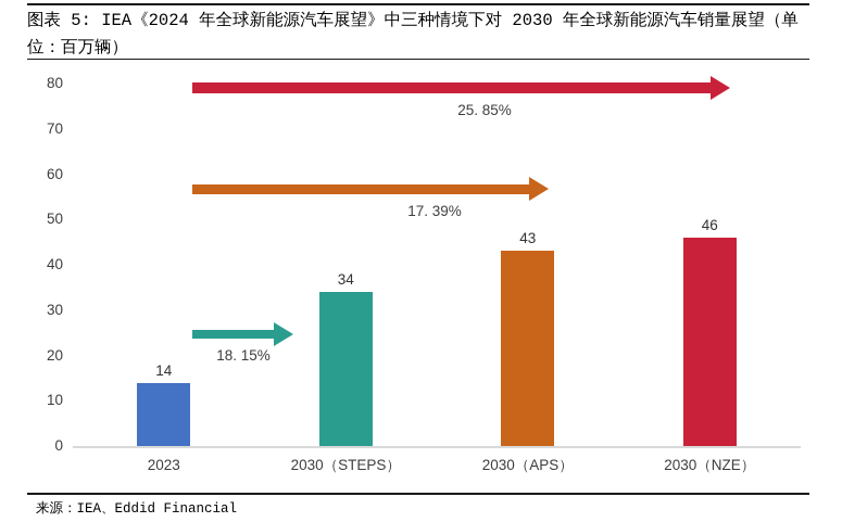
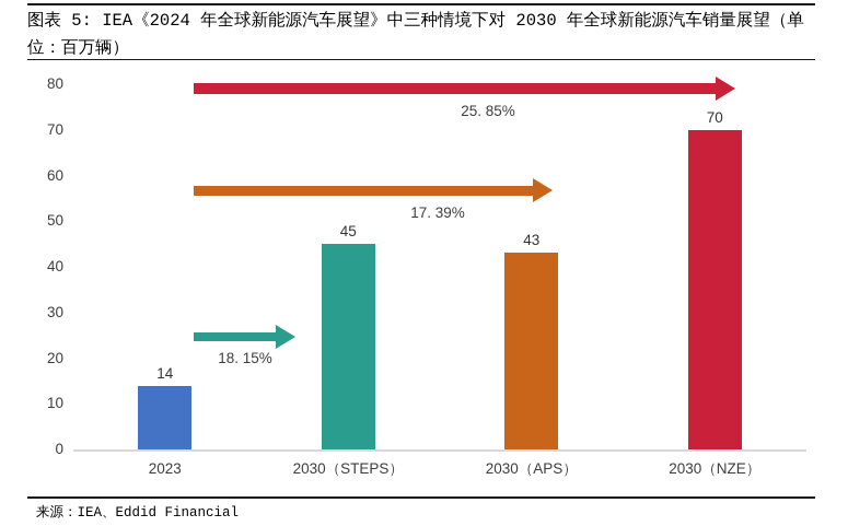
2030（STEPS）: 34 -> 45
2030（NZE）: 46 -> 70
